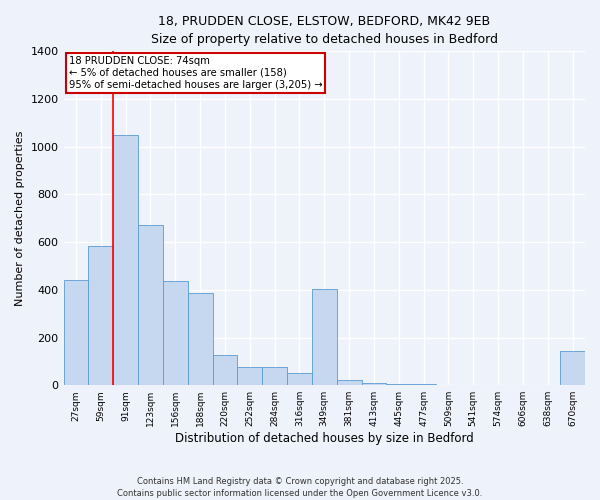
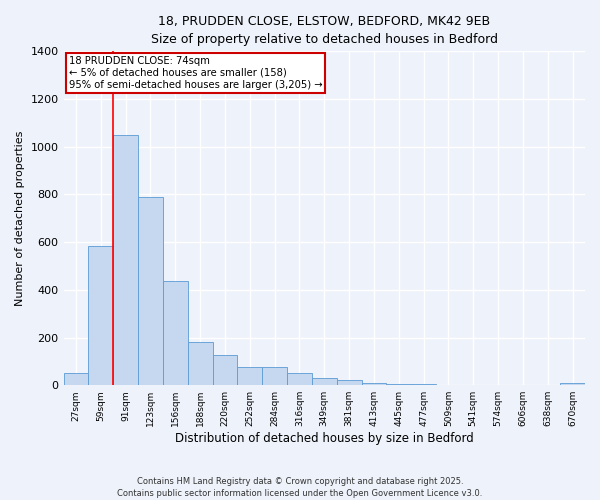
27sqm: 440 -> 50
123sqm: 670 -> 790
188sqm: 385 -> 180
349sqm: 405 -> 30
670sqm: 145 -> 10
